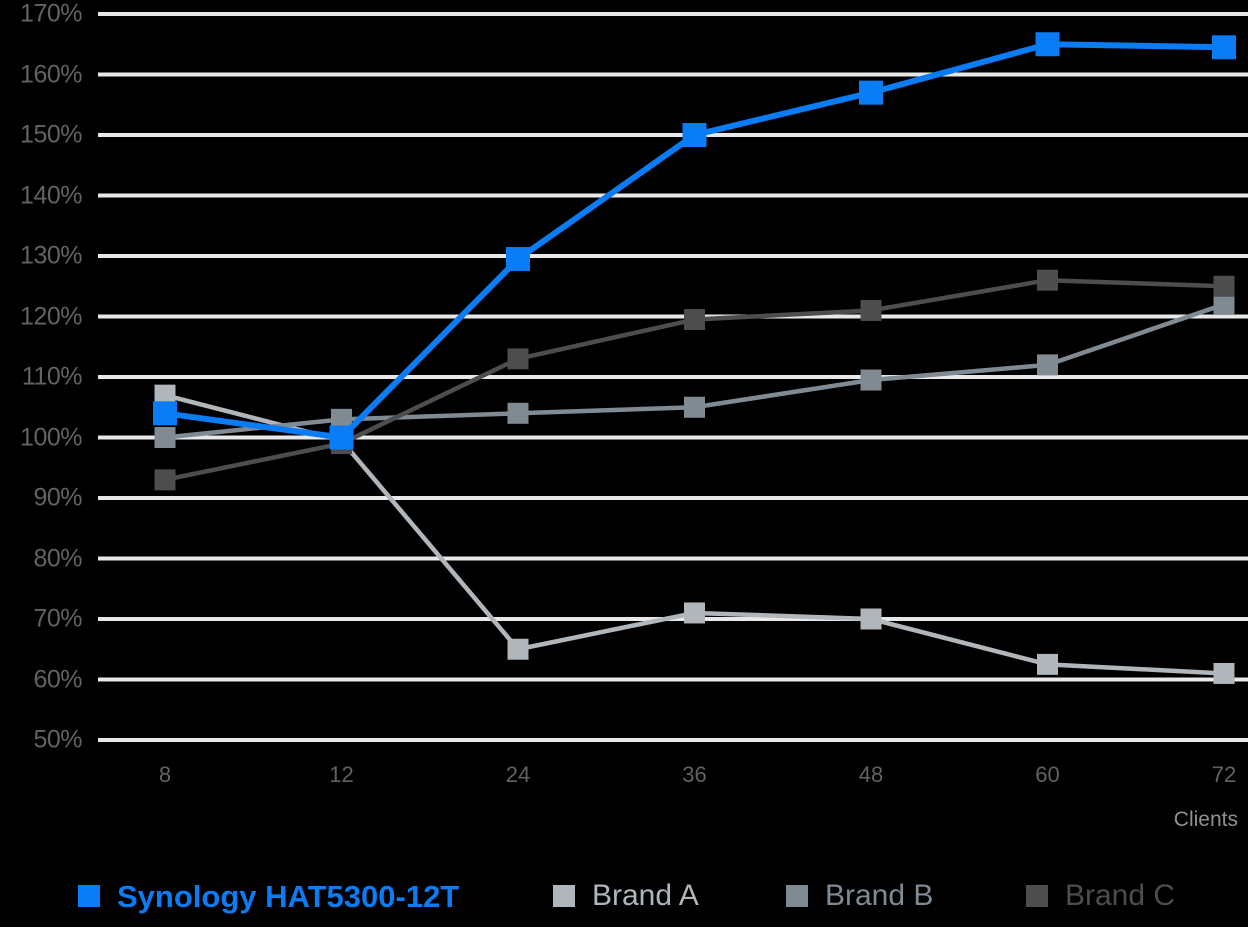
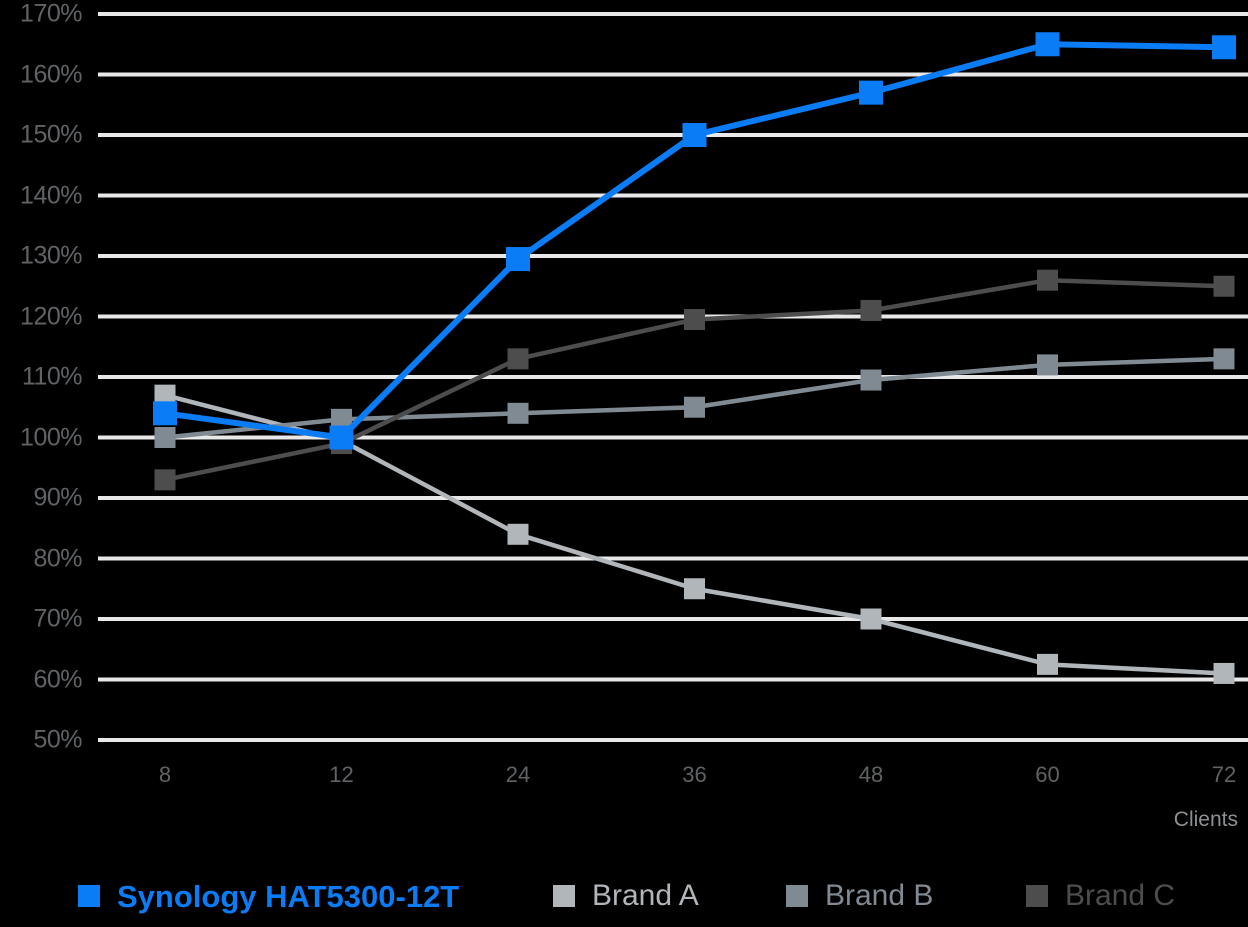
Brand A/24: 65% -> 84%
Brand A/36: 71% -> 75%
Brand B/72: 122% -> 113%
